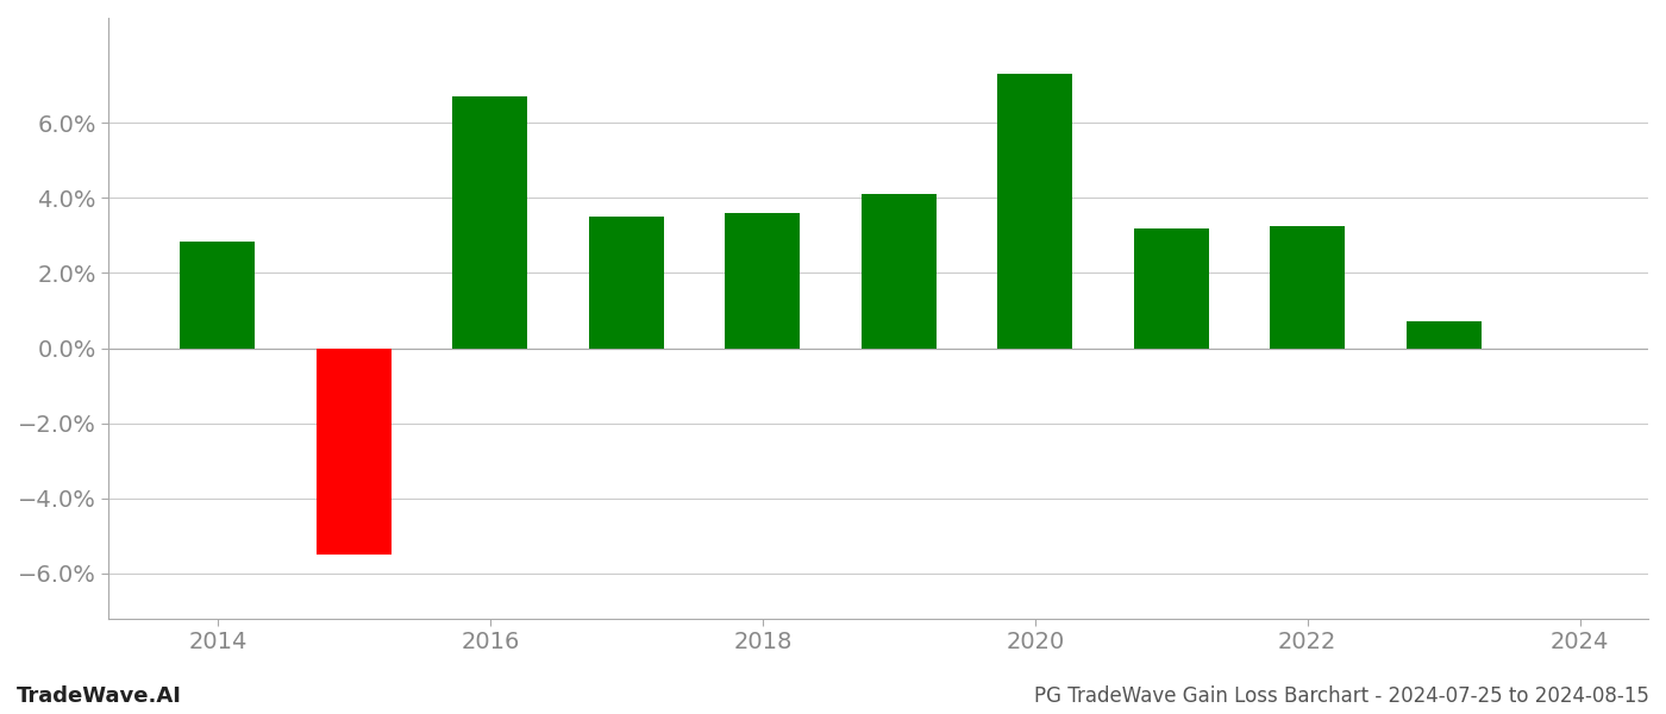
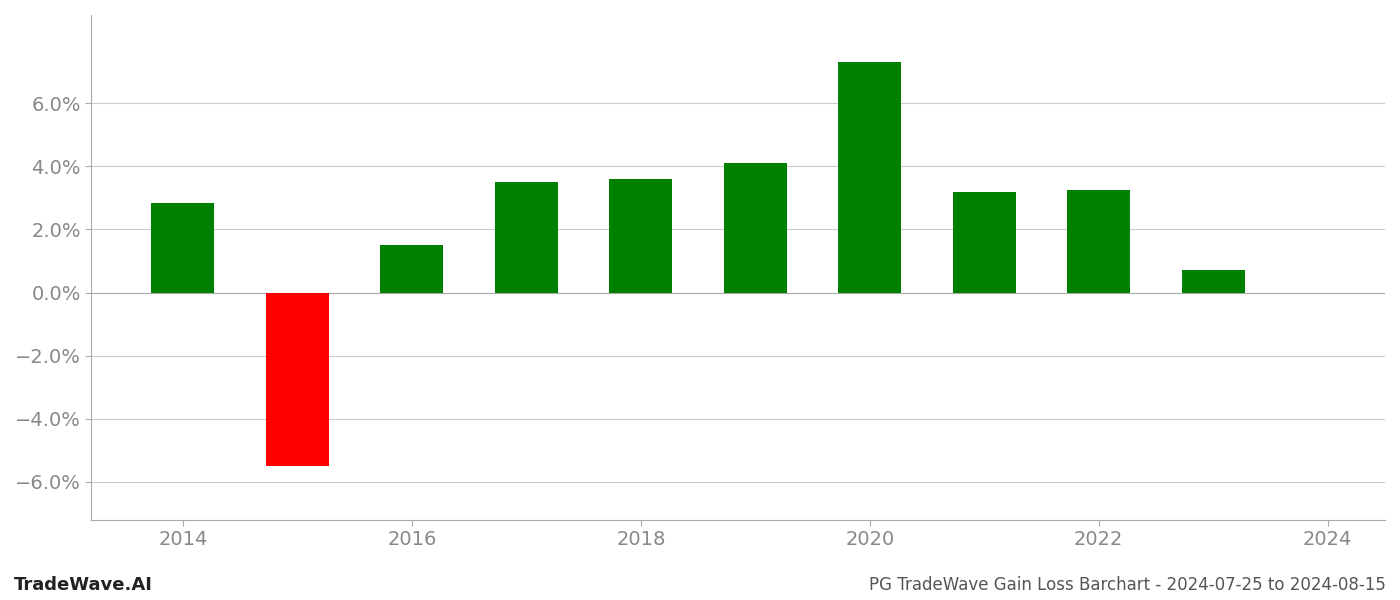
2016: 6.70% -> 1.50%
